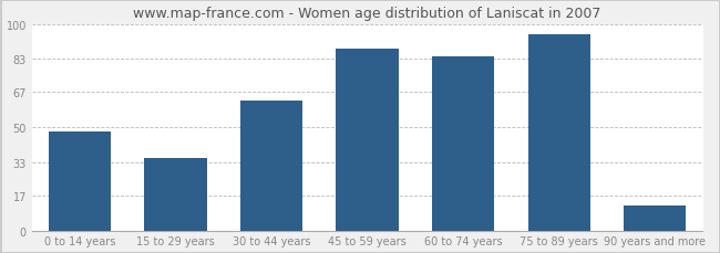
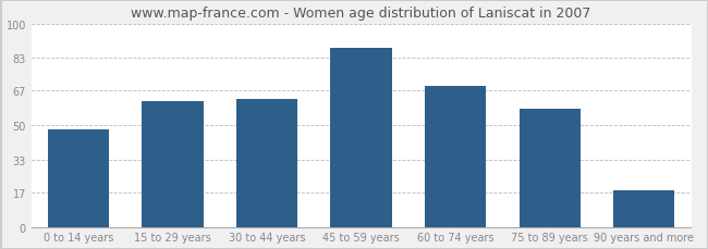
15 to 29 years: 35 -> 62
60 to 74 years: 84 -> 69
75 to 89 years: 95 -> 58
90 years and more: 12 -> 18
